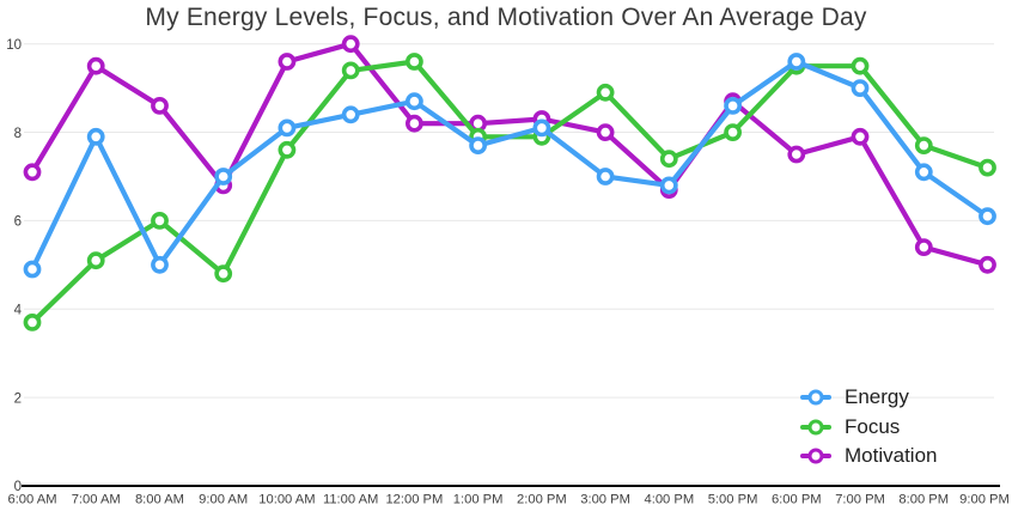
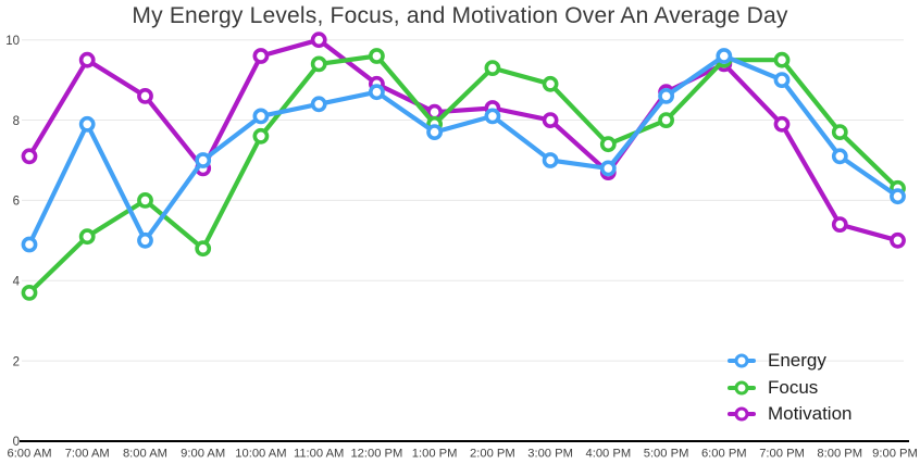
Motivation/12:00 PM: 8.2 -> 8.9
Focus/2:00 PM: 7.9 -> 9.3
Motivation/6:00 PM: 7.5 -> 9.4
Focus/9:00 PM: 7.2 -> 6.3
